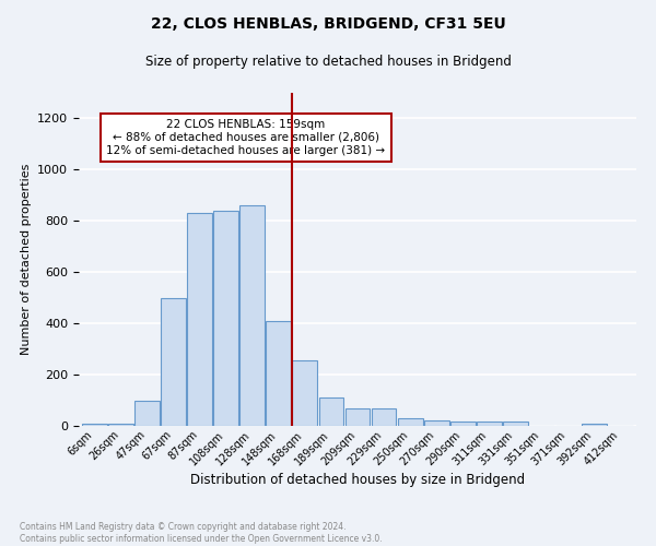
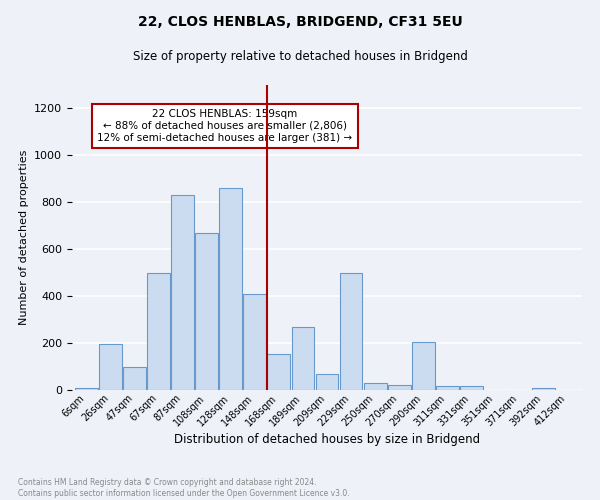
26sqm: 10 -> 195
108sqm: 840 -> 670
168sqm: 255 -> 155
189sqm: 110 -> 270
229sqm: 70 -> 500
290sqm: 15 -> 205
